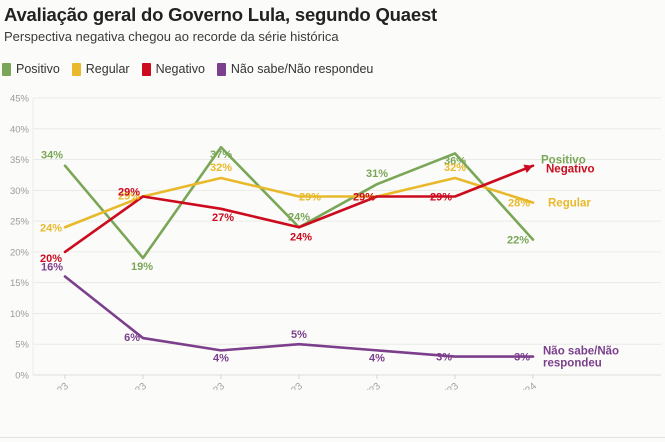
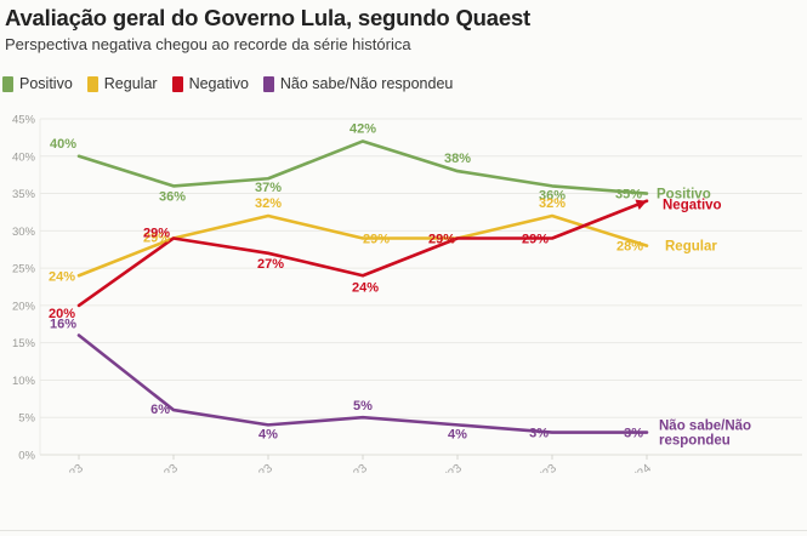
Positivo/fev/2023: 34% -> 40%
Positivo/abr/2023: 19% -> 36%
Positivo/ago/2023: 24% -> 42%
Positivo/out/23: 31% -> 38%
Positivo/fev/24: 22% -> 35%
